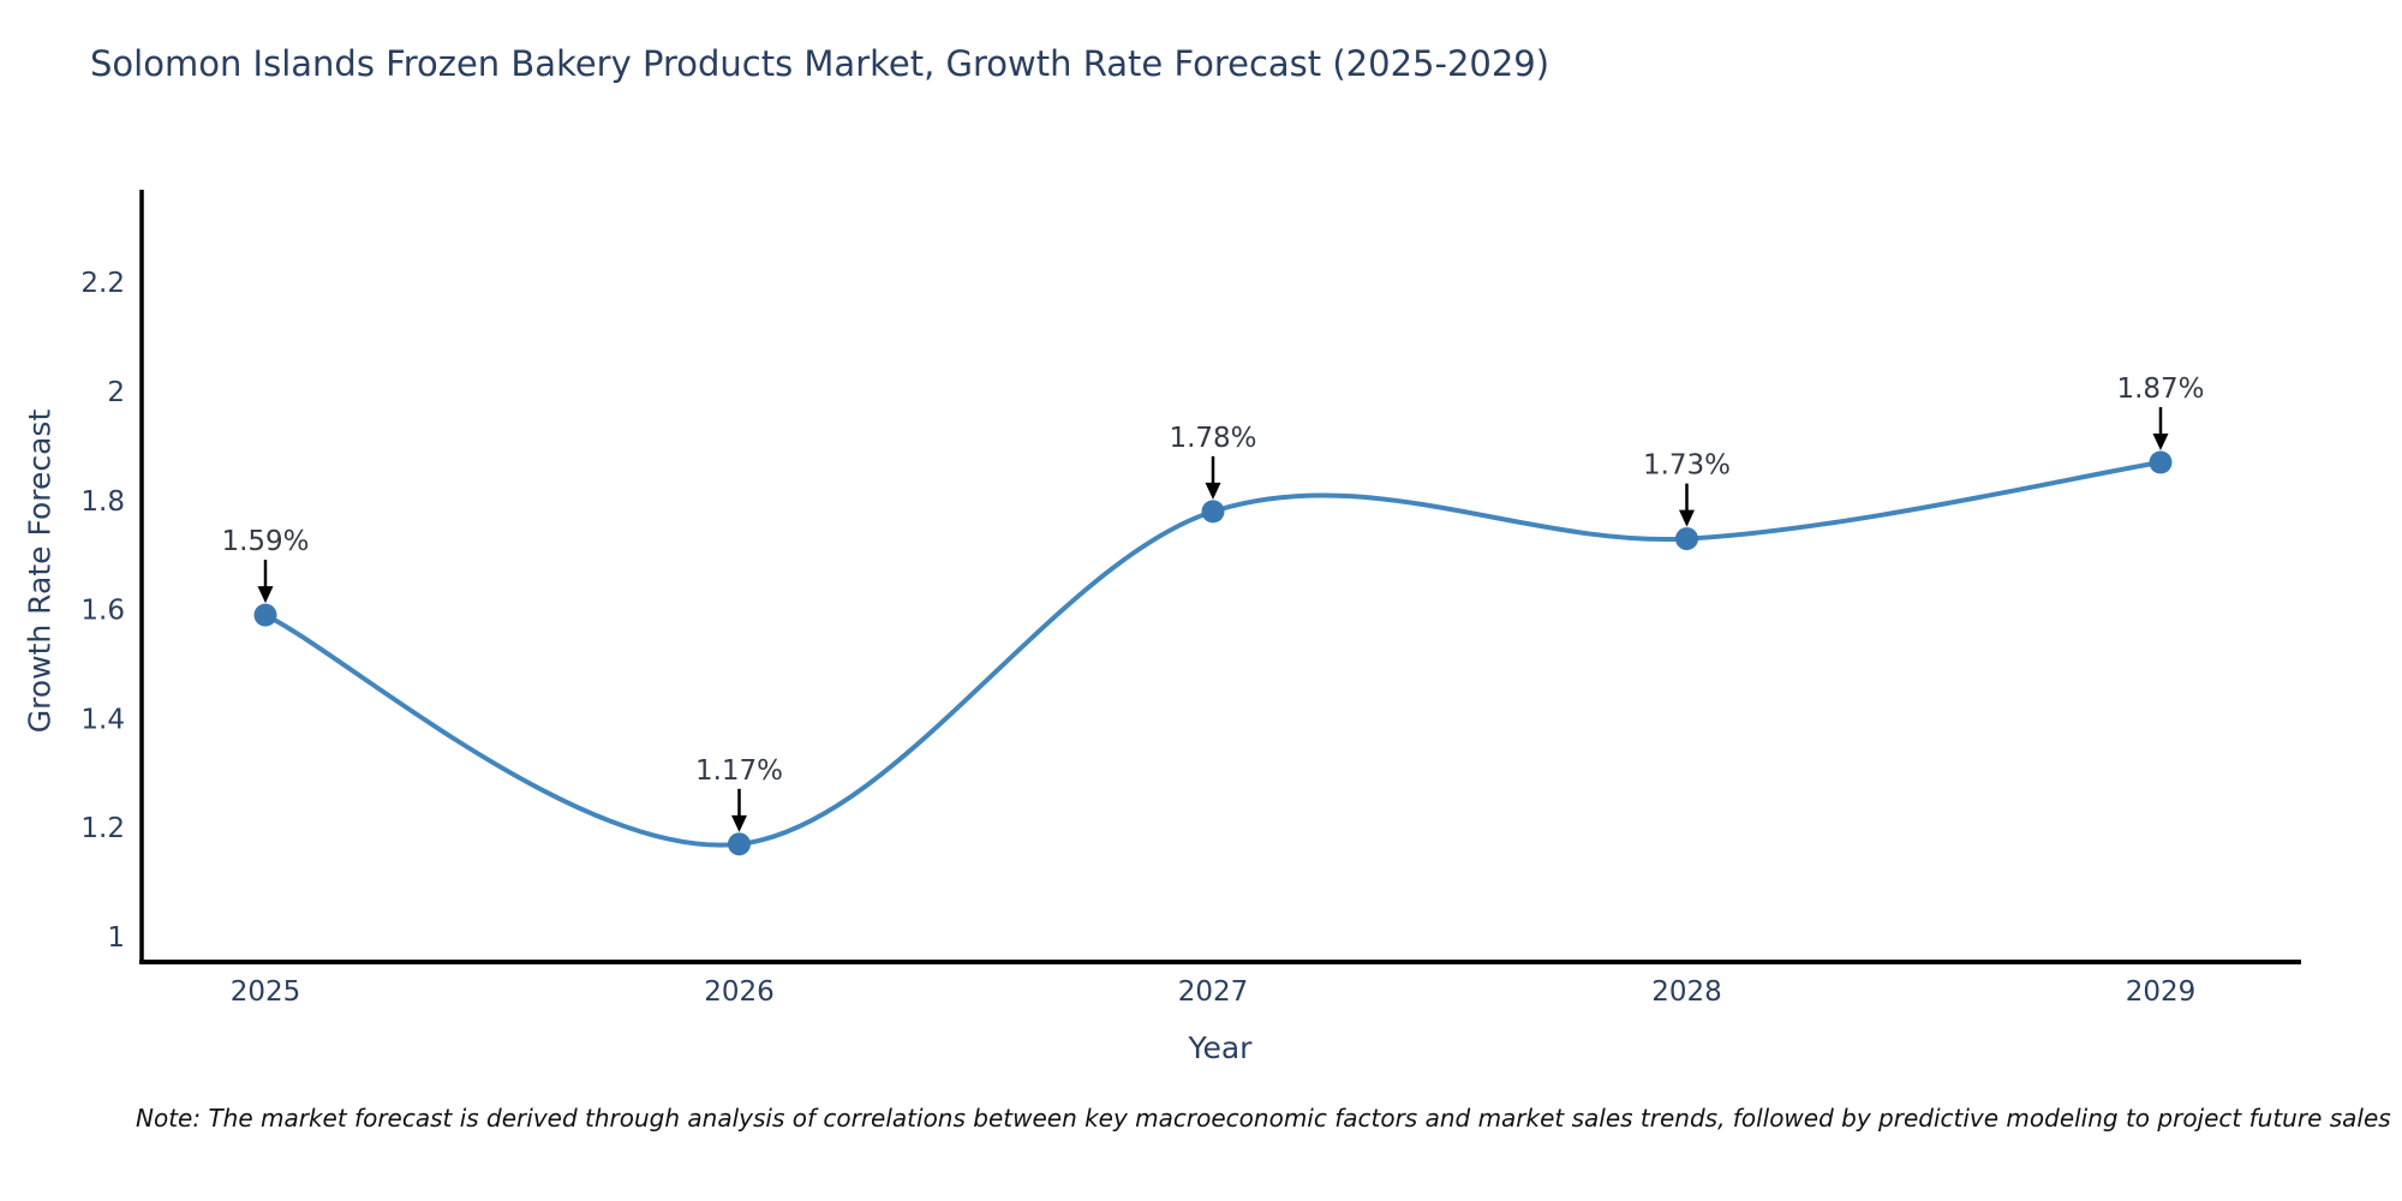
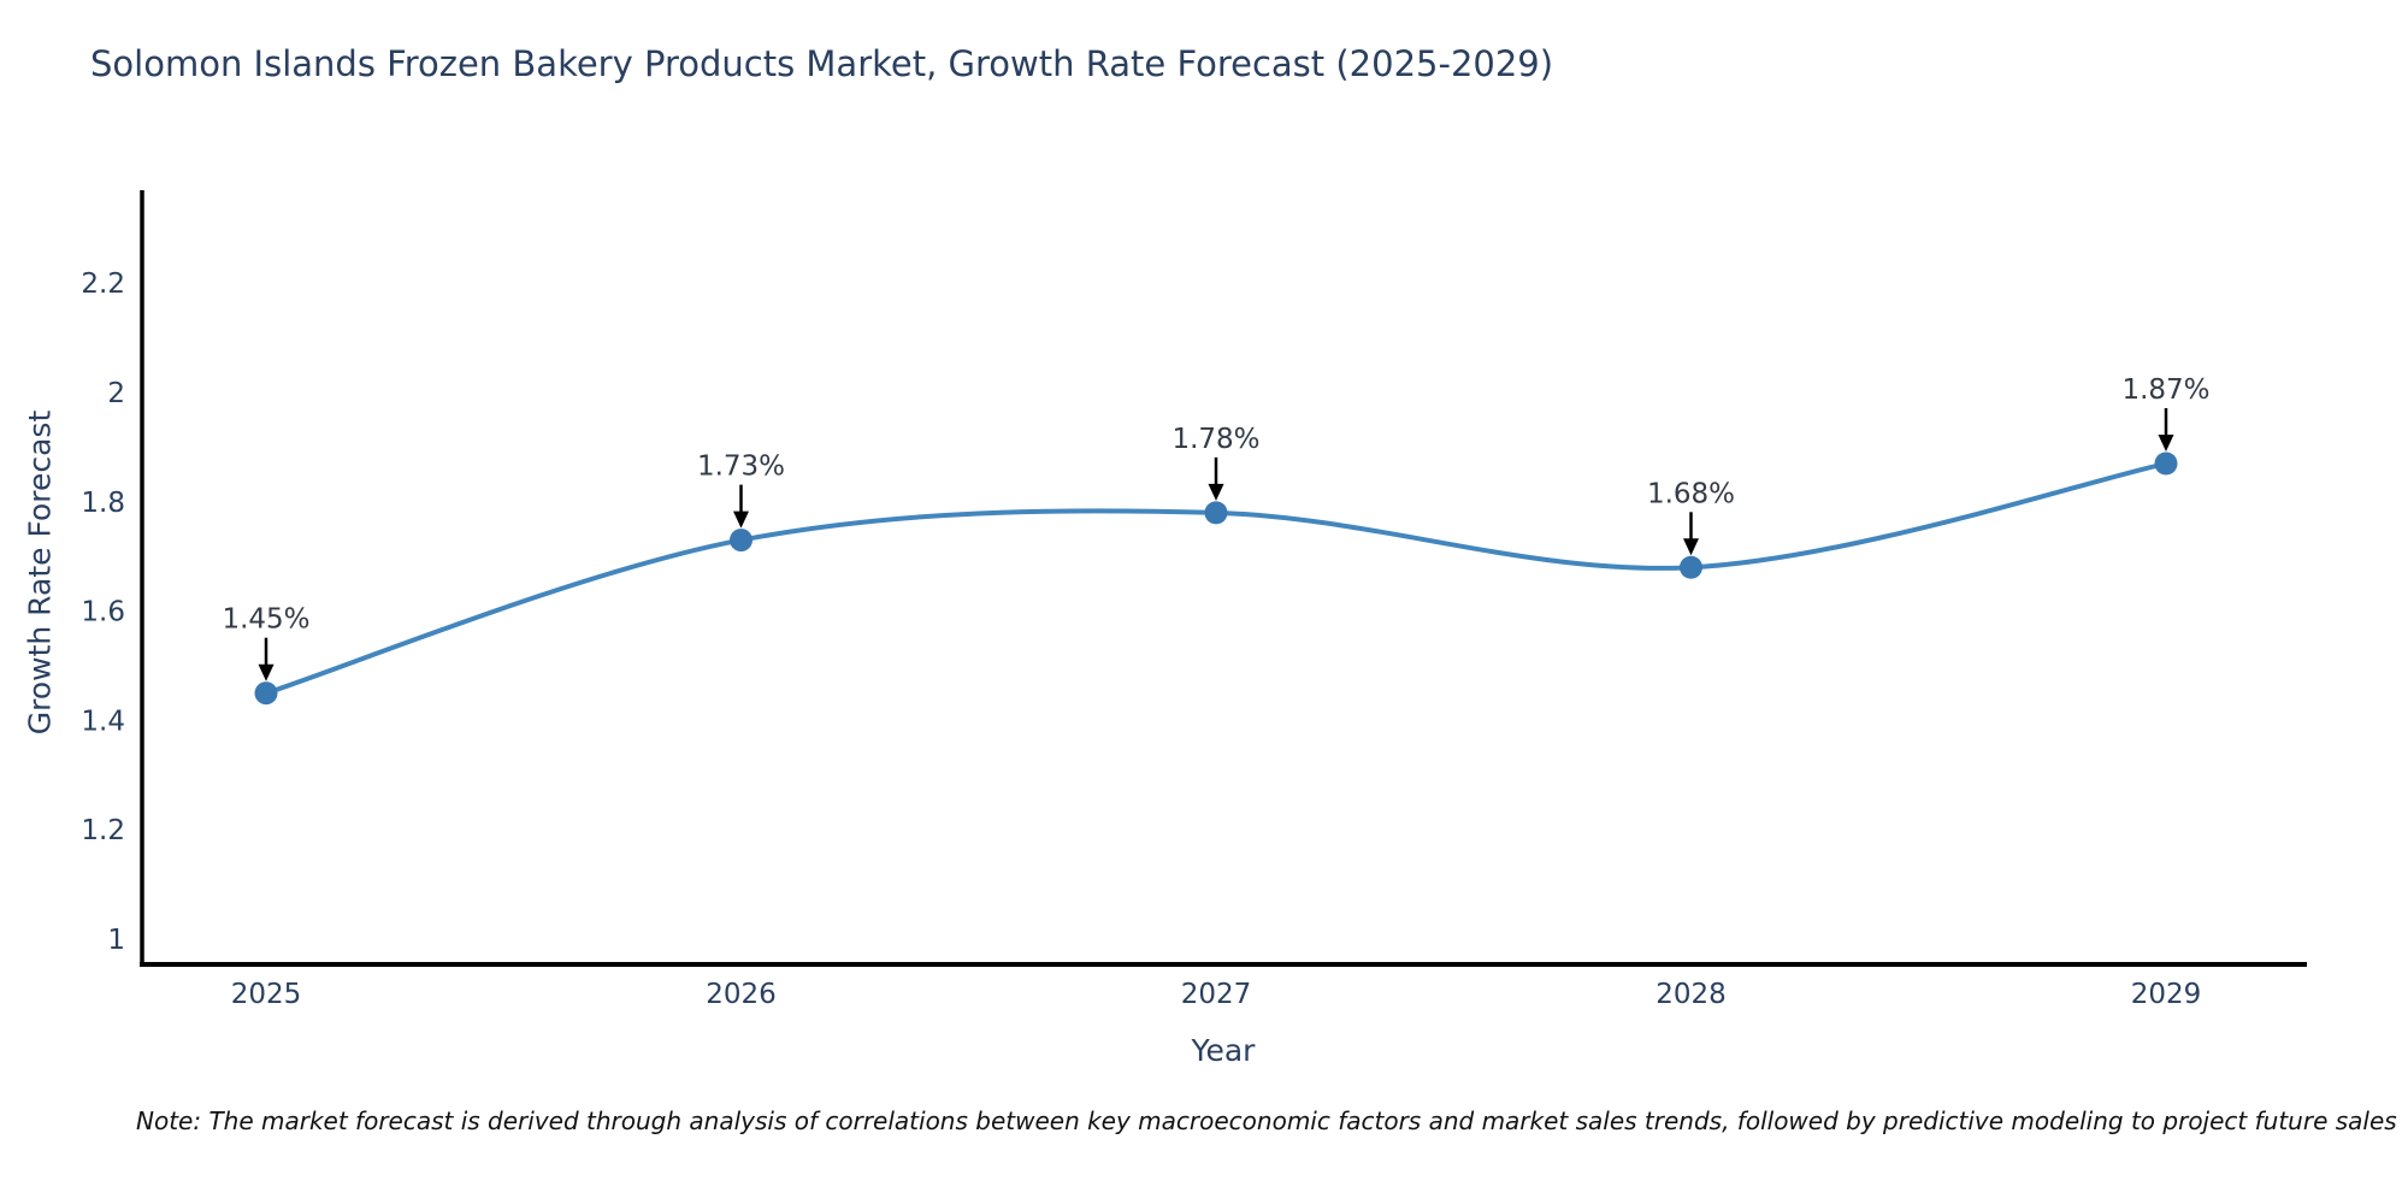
2025: 1.59% -> 1.45%
2026: 1.17% -> 1.73%
2028: 1.73% -> 1.68%
